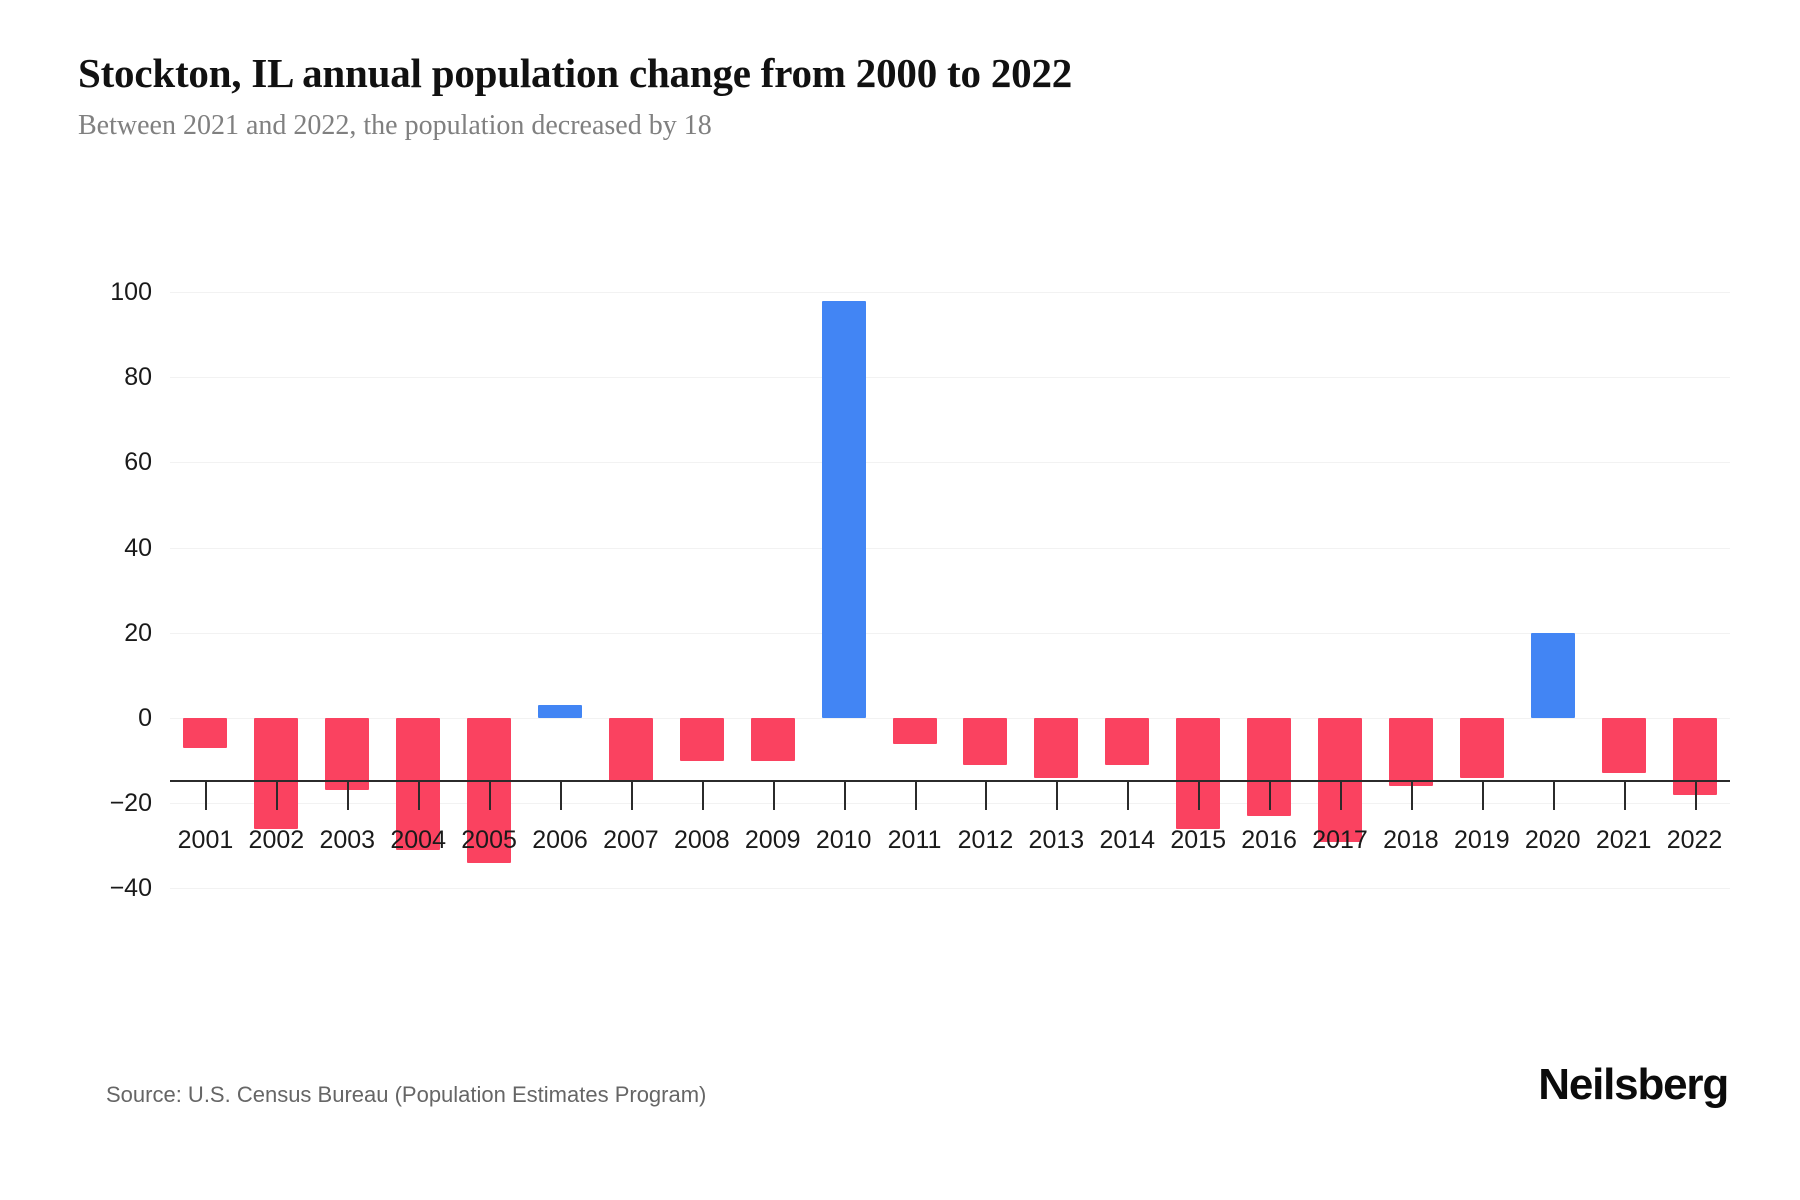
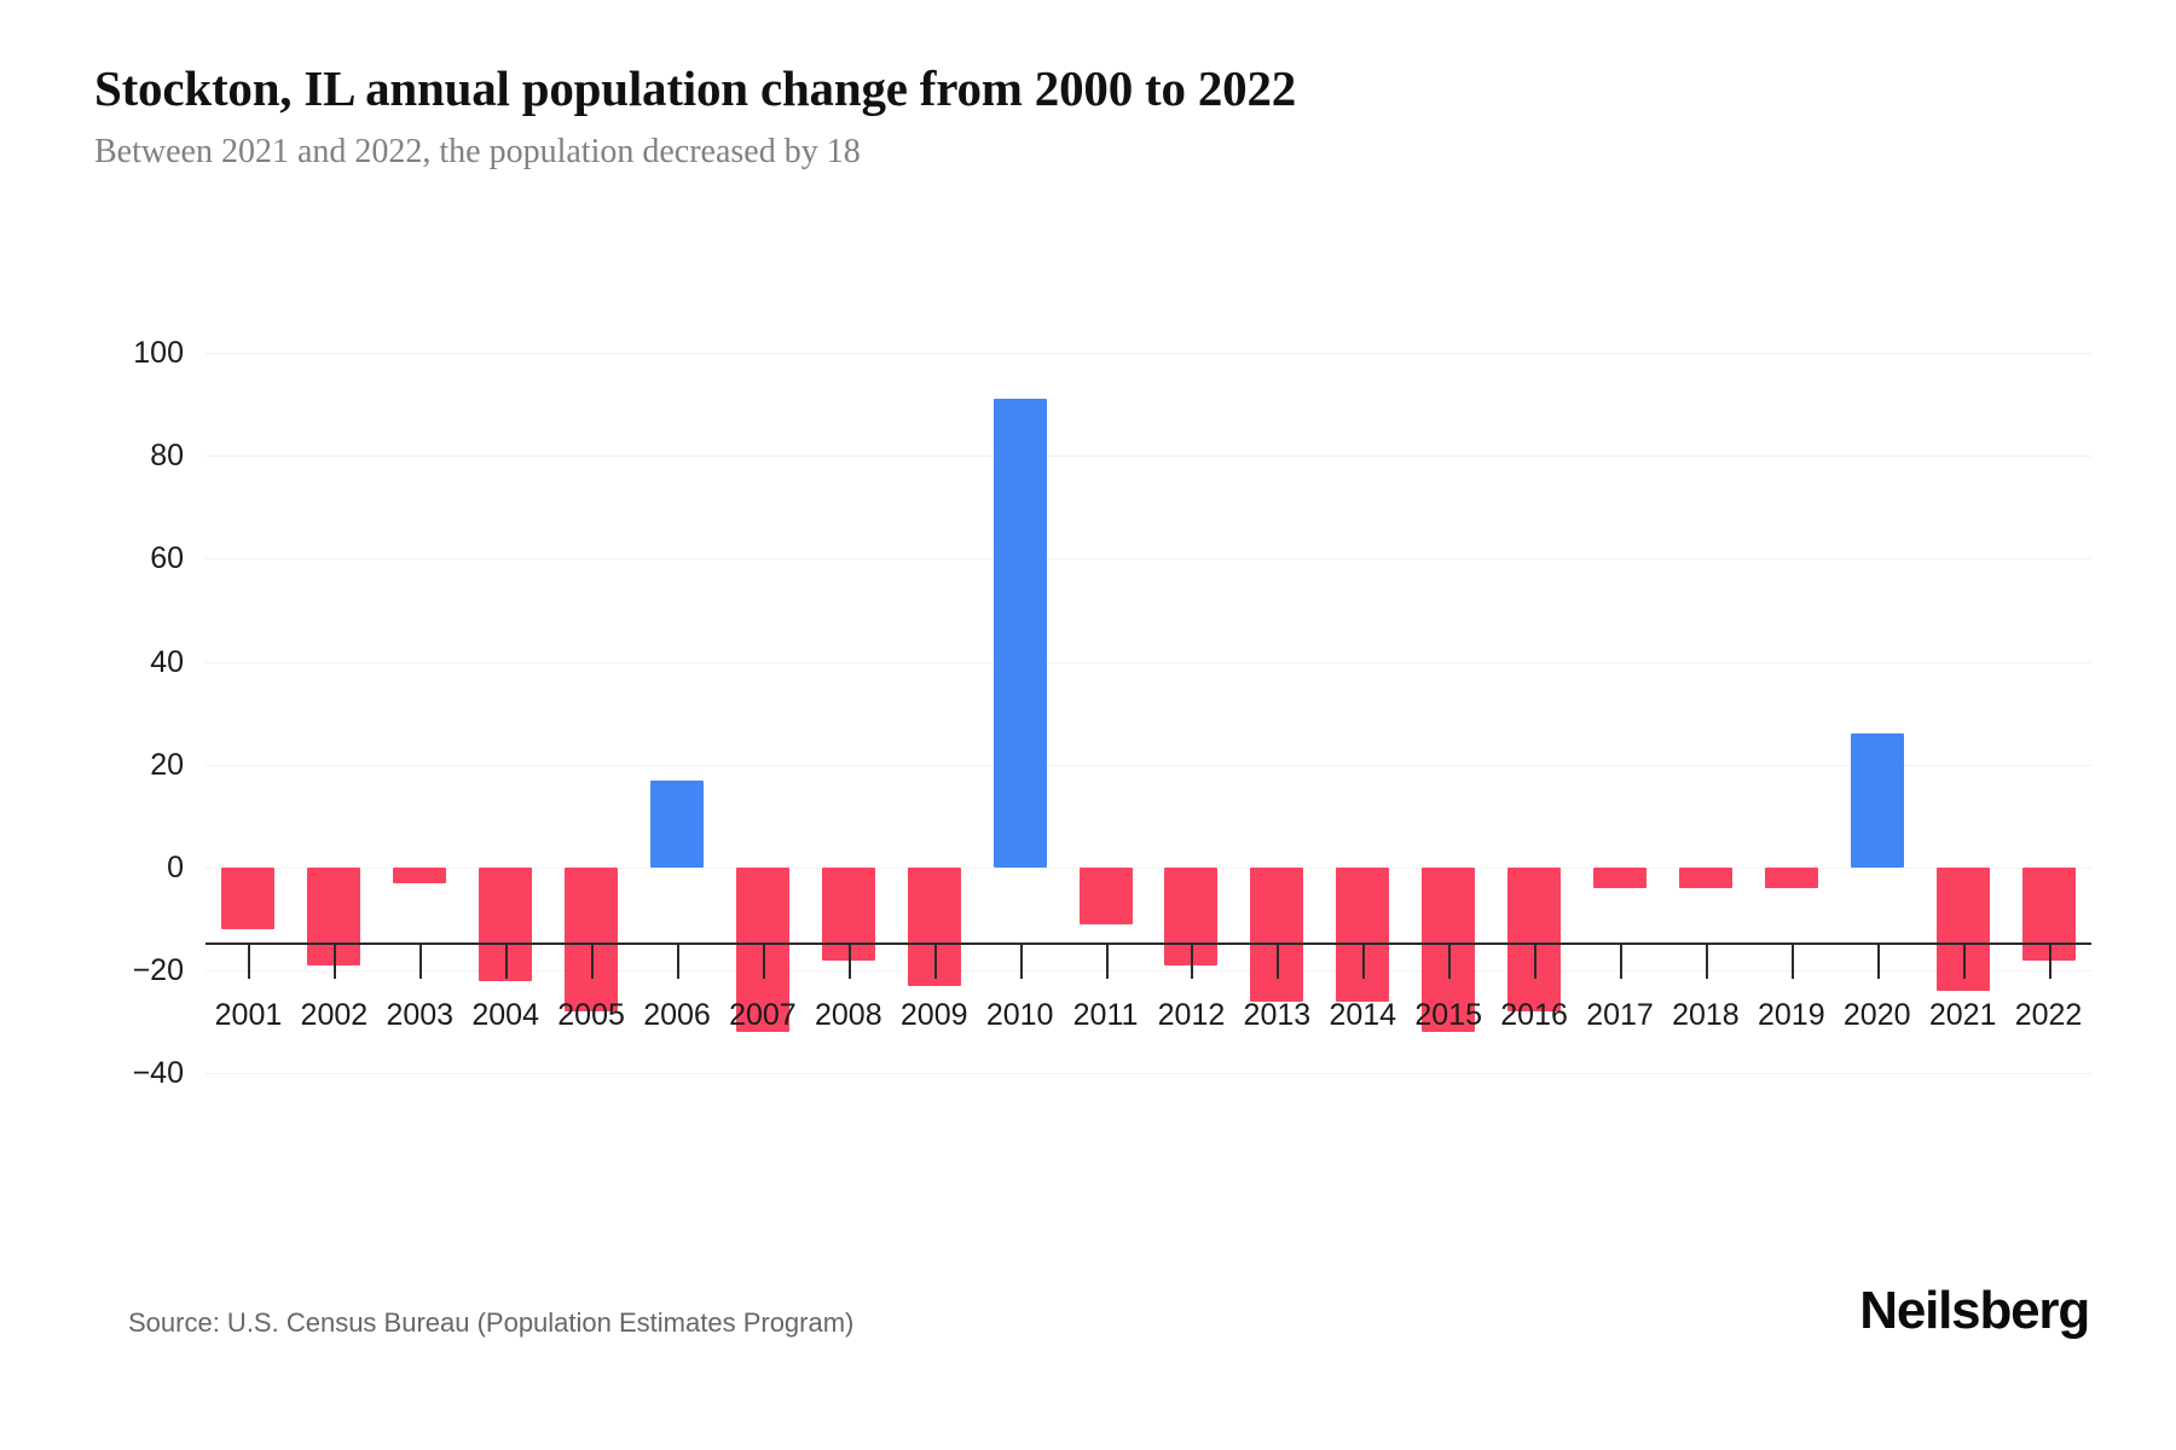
2001: -7 -> -12
2002: -26 -> -19
2003: -17 -> -3
2004: -31 -> -22
2005: -34 -> -28
2006: 3 -> 17
2007: -15 -> -32
2008: -10 -> -18
2009: -10 -> -23
2010: 98 -> 91
2011: -6 -> -11
2012: -11 -> -19
2013: -14 -> -26
2014: -11 -> -26
2015: -26 -> -32
2016: -23 -> -28
2017: -29 -> -4
2018: -16 -> -4
2019: -14 -> -4
2020: 20 -> 26
2021: -13 -> -24
